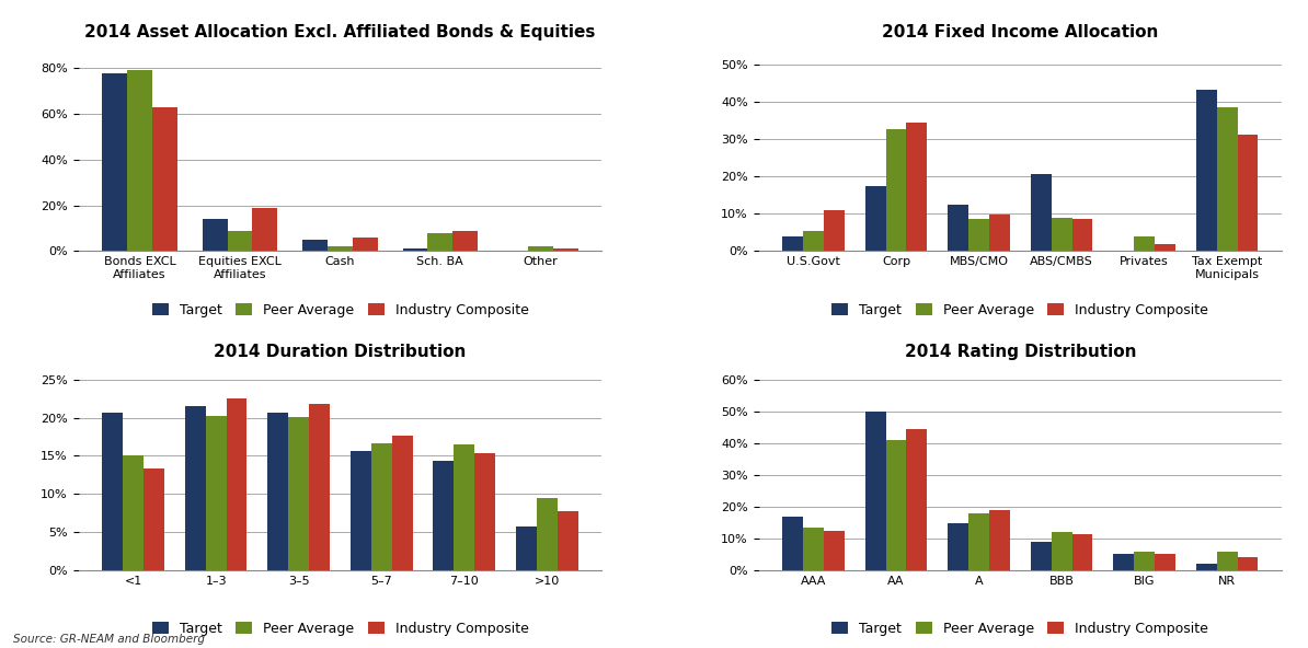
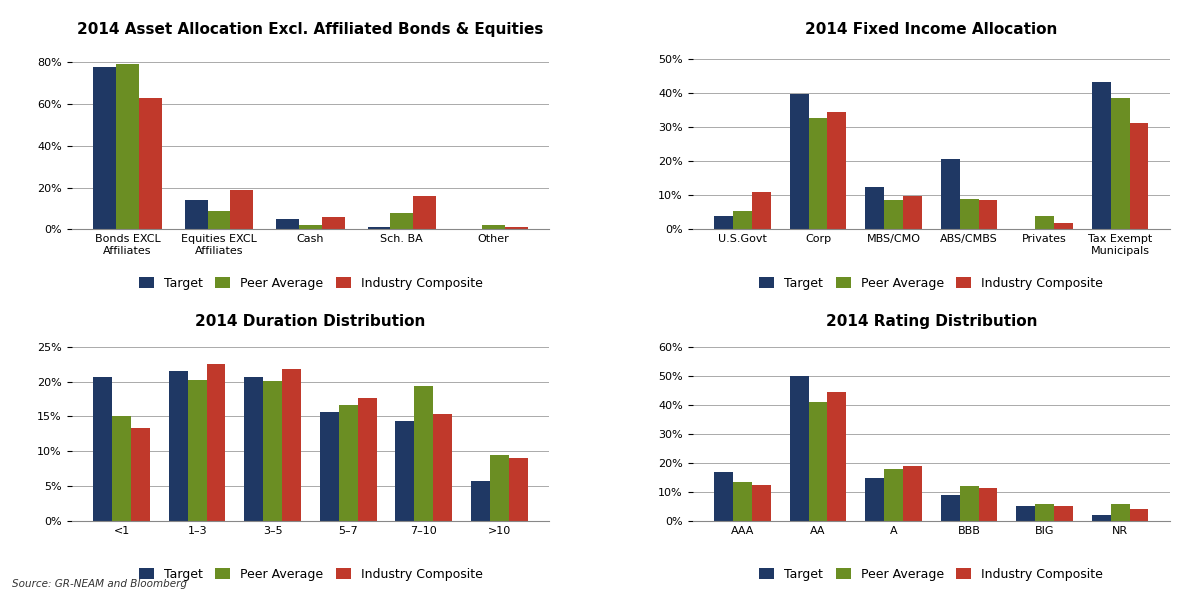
2014 Asset Allocation Excl. Affiliated Bonds & Equities/Industry Composite/Sch. BA: 9% -> 16%
2014 Fixed Income Allocation/Target/Corp: 17.5% -> 39.5%
2014 Duration Distribution/Peer Average/7–10: 16.5% -> 19.4%
2014 Duration Distribution/Industry Composite/>10: 7.7% -> 9.0%
